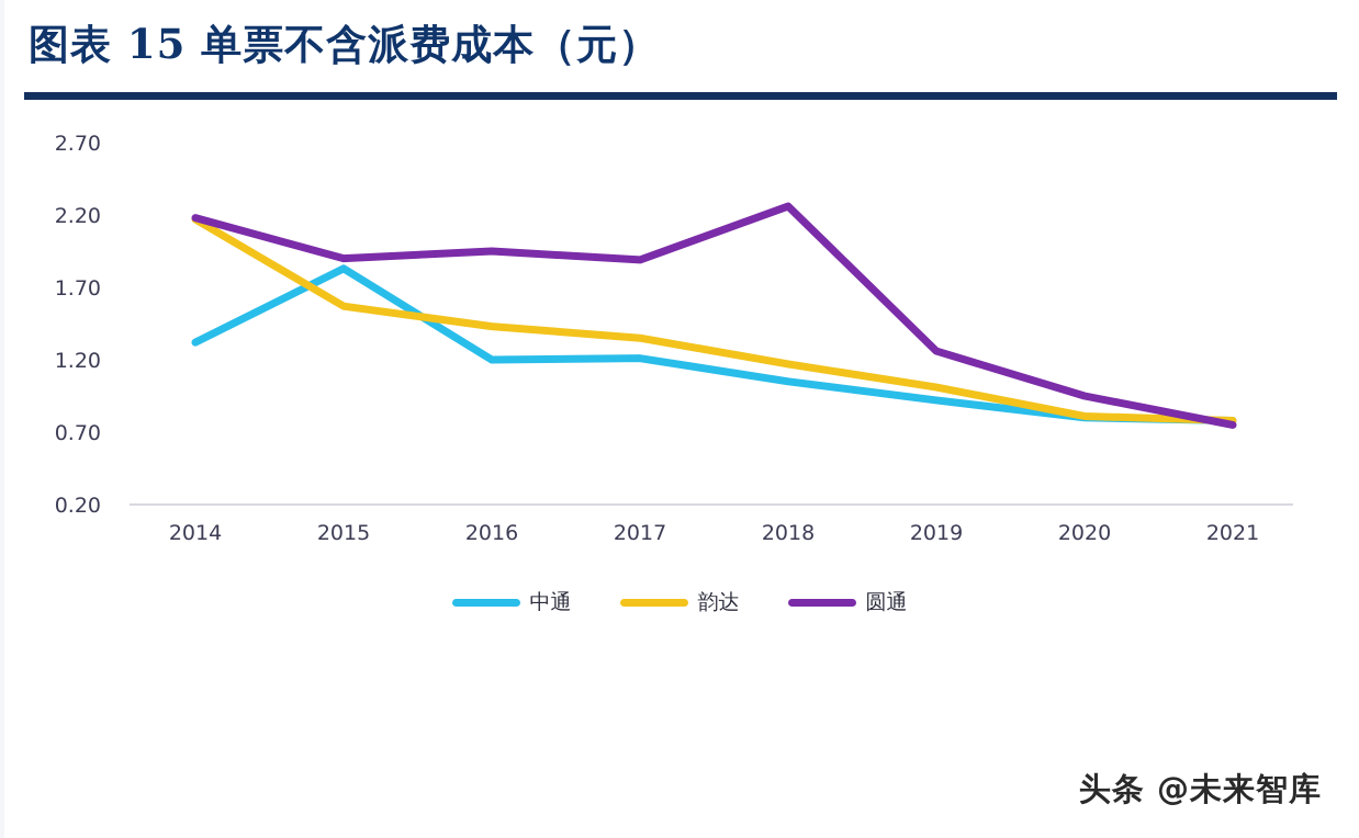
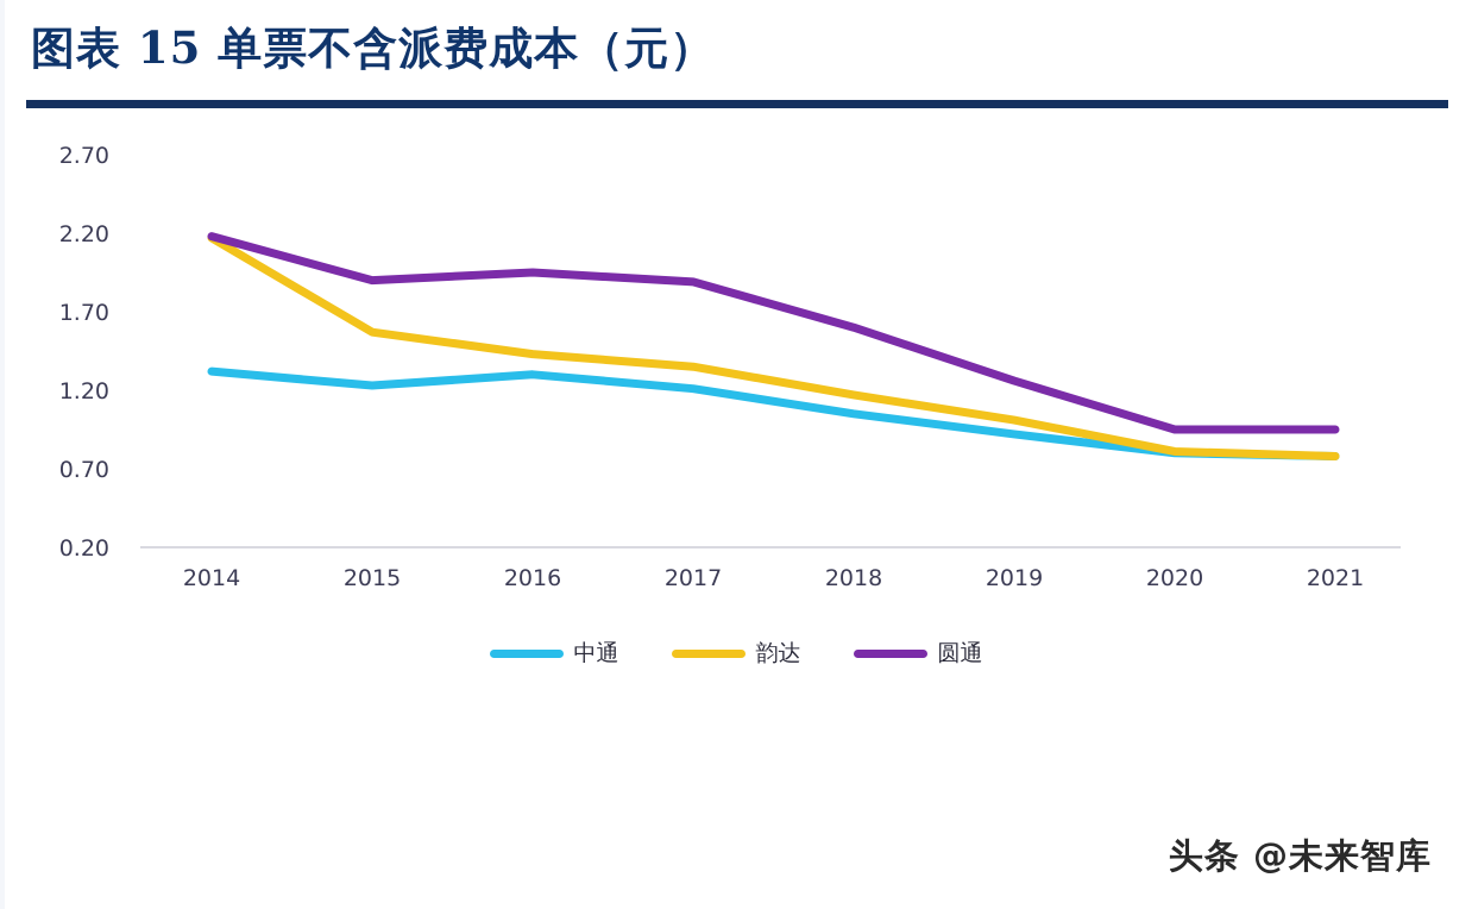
中通/2015: 1.83 -> 1.23
中通/2016: 1.20 -> 1.30
圆通/2018: 2.26 -> 1.60
圆通/2021: 0.75 -> 0.95
